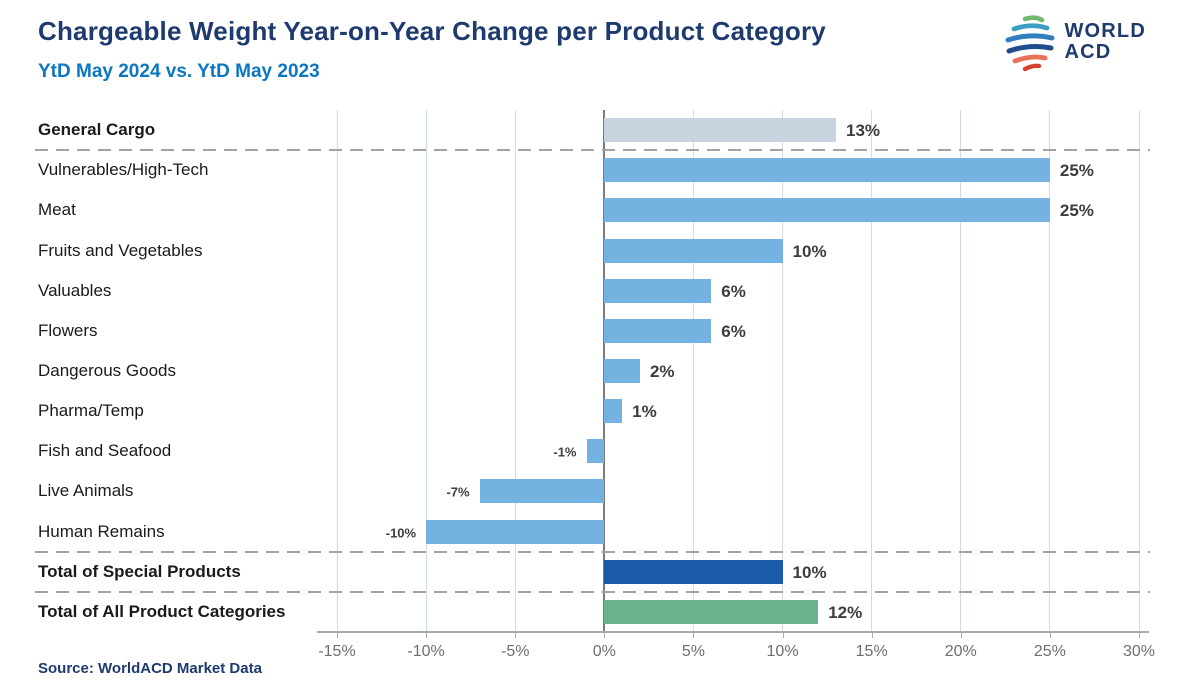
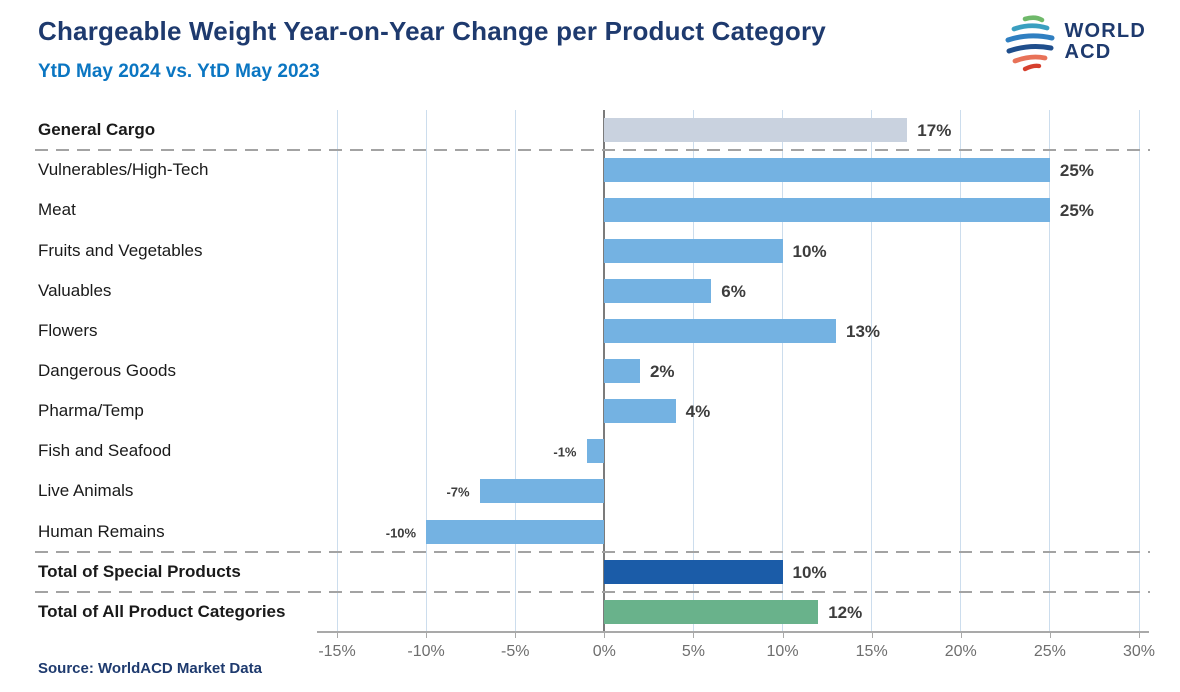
General Cargo: 13% -> 17%
Flowers: 6% -> 13%
Pharma/Temp: 1% -> 4%
